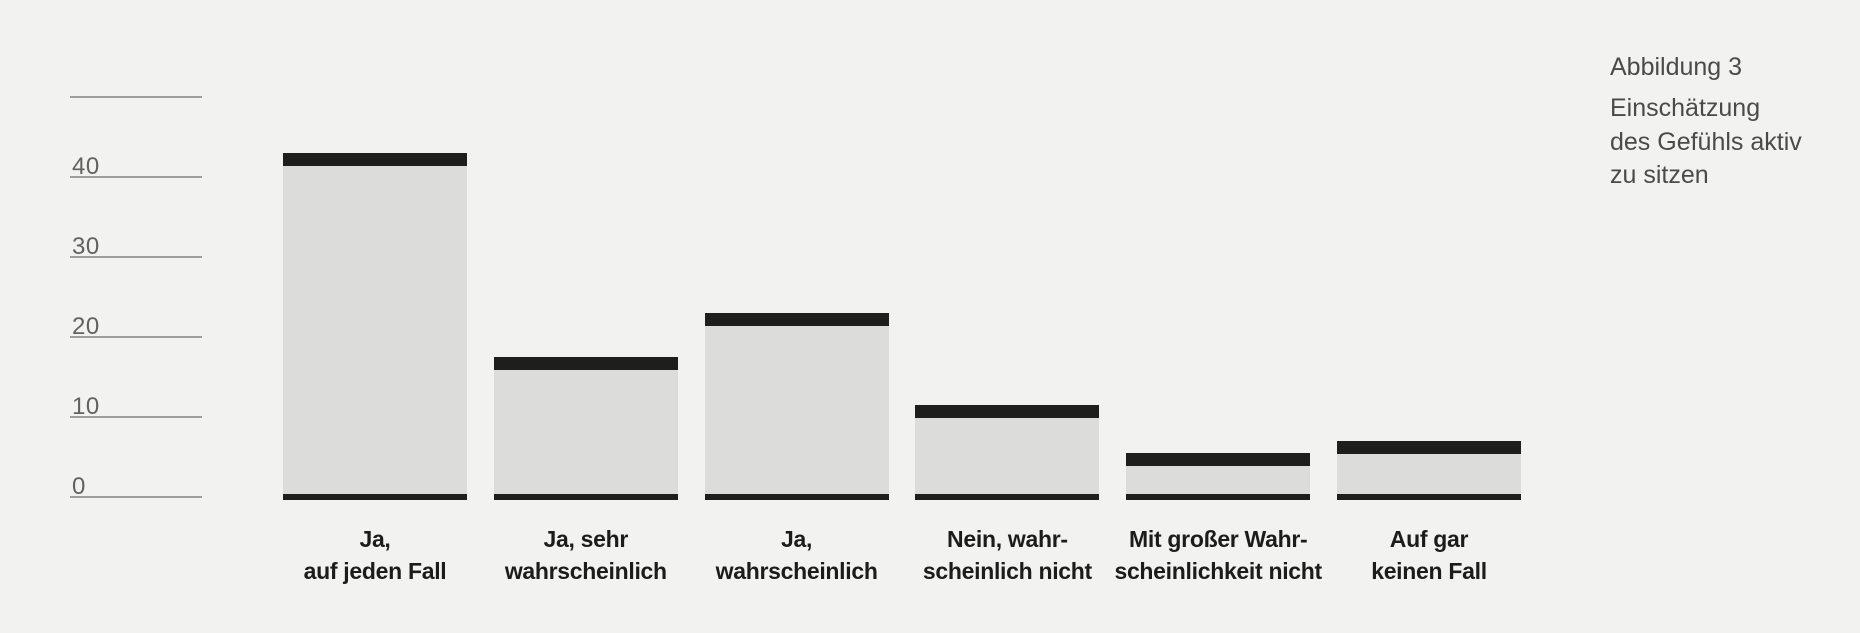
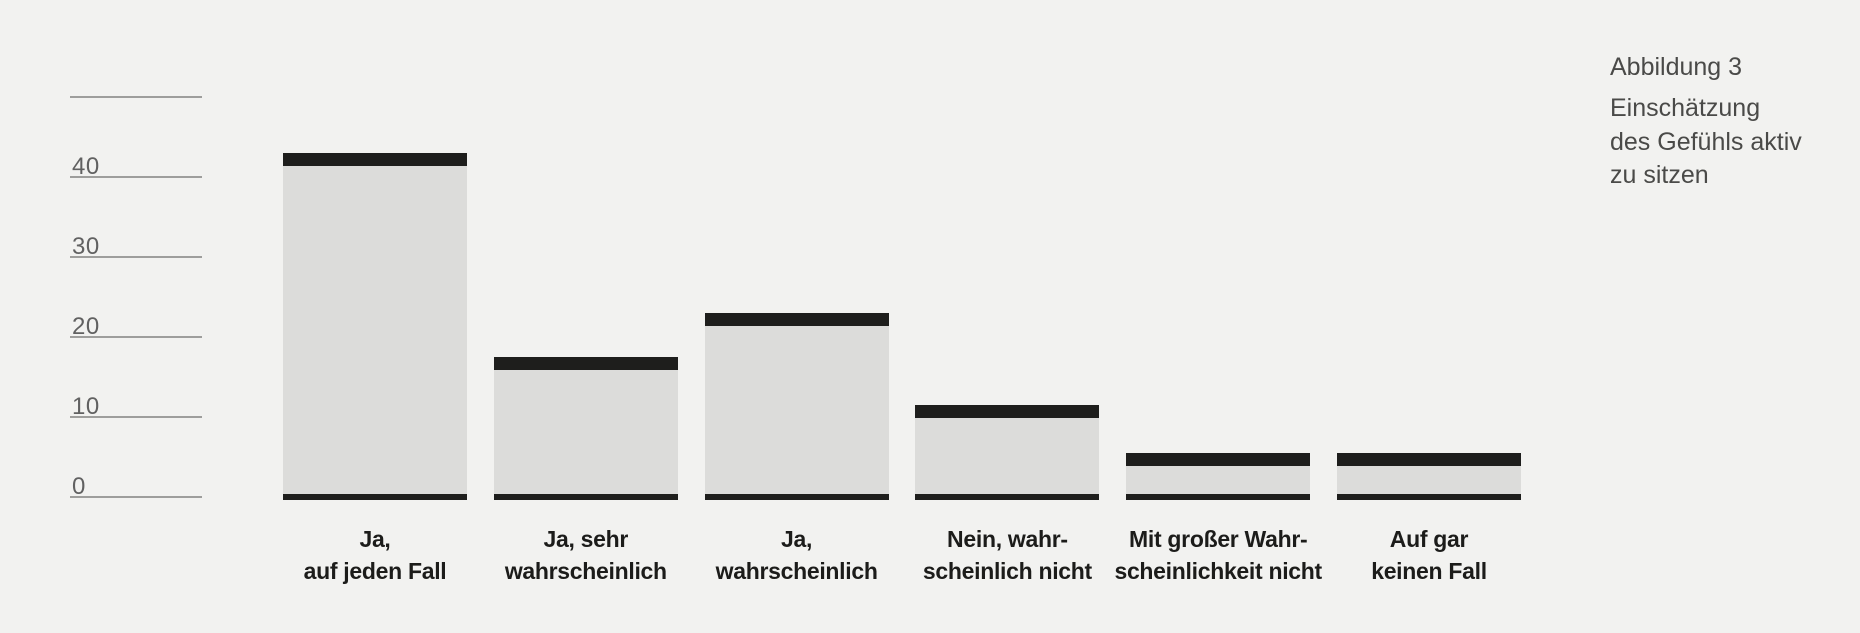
Auf gar keinen Fall: 7 -> 6
